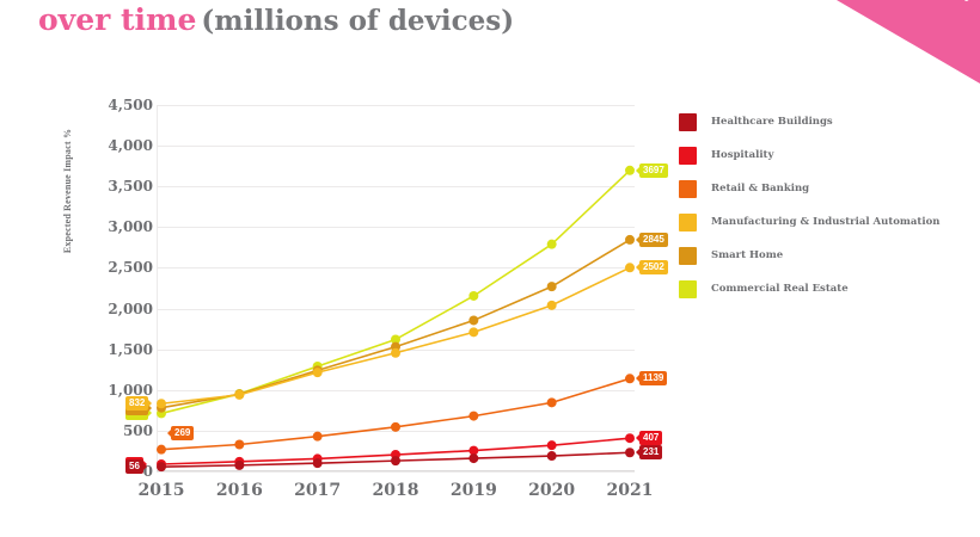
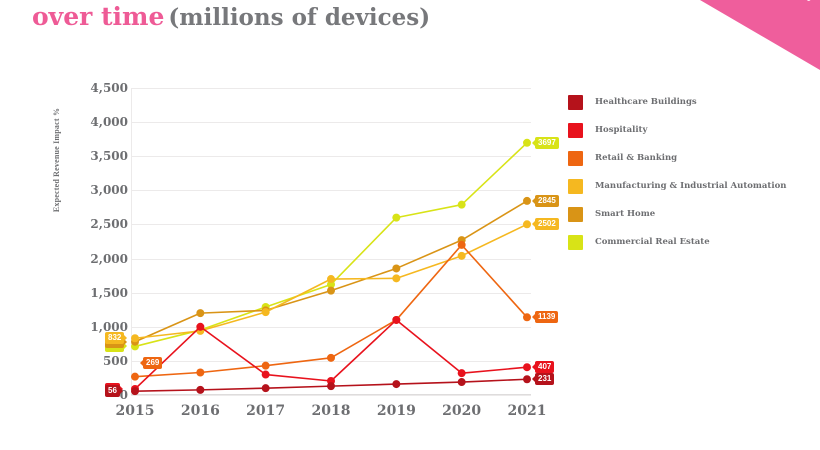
Smart Home/2016: 900 -> 1200
Hospitality/2016: 100 -> 1000
Hospitality/2017: 200 -> 300
Manufacturing & Industrial Automation/2018: 1500 -> 1700
Commercial Real Estate/2019: 2200 -> 2600
Retail & Banking/2019: 700 -> 1100
Hospitality/2019: 300 -> 1100
Retail & Banking/2020: 800 -> 2200
